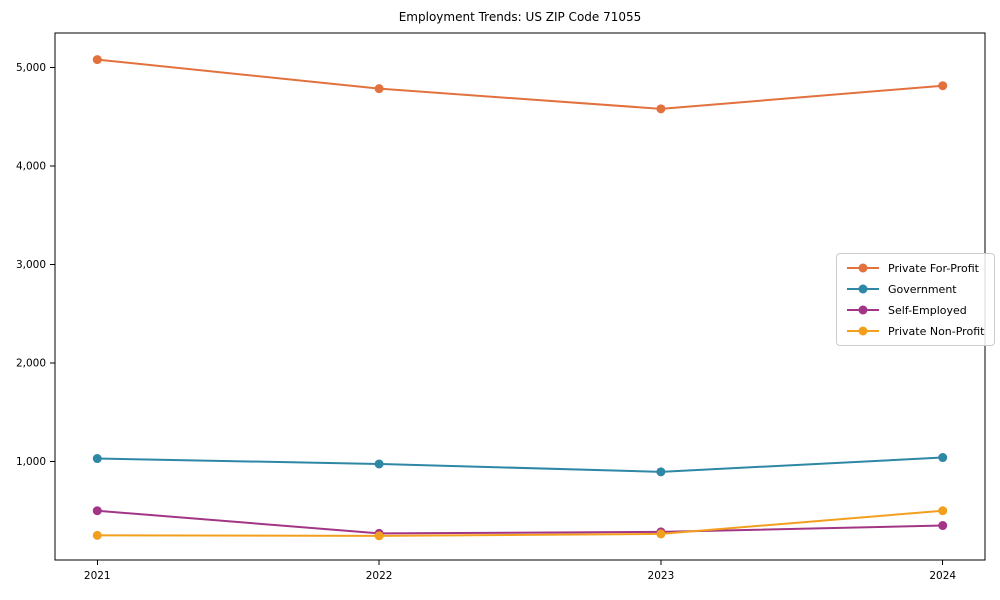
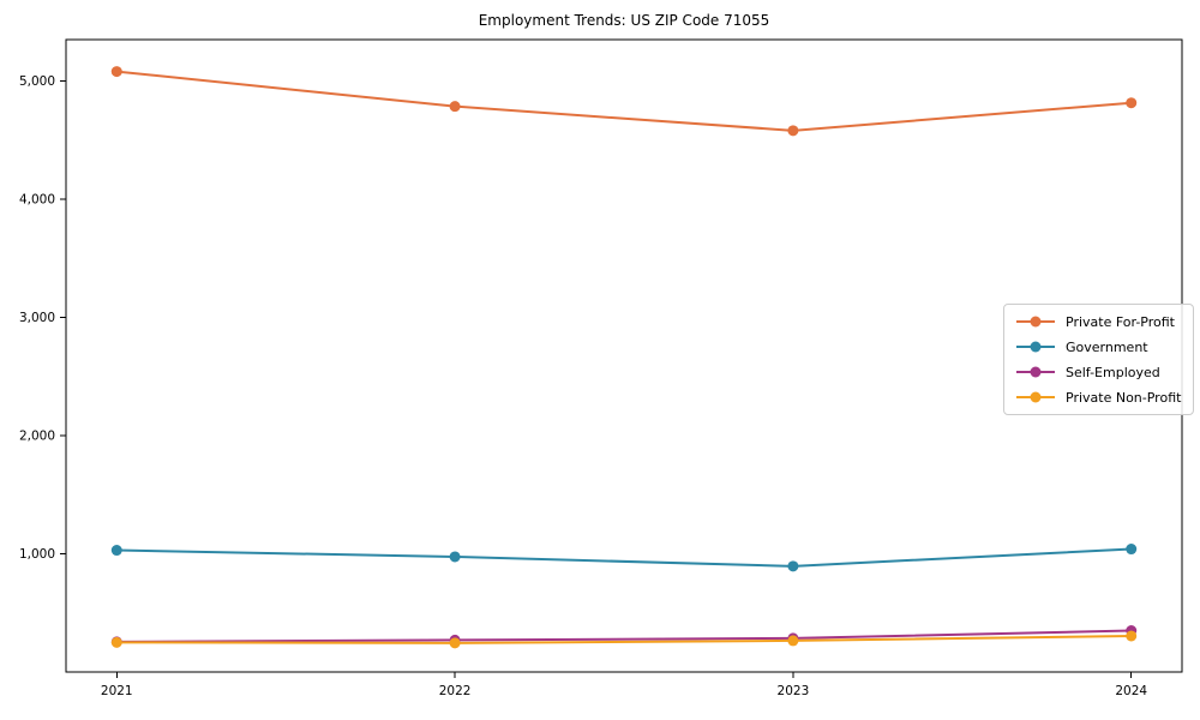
Self-Employed/2021: 500 -> 300
Private Non-Profit/2024: 500 -> 300
